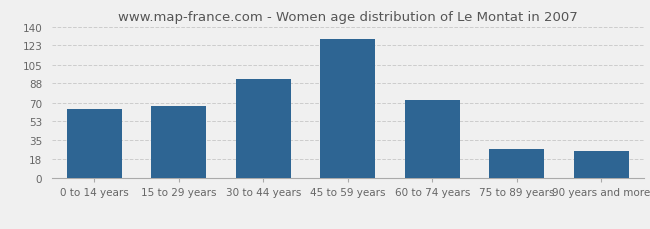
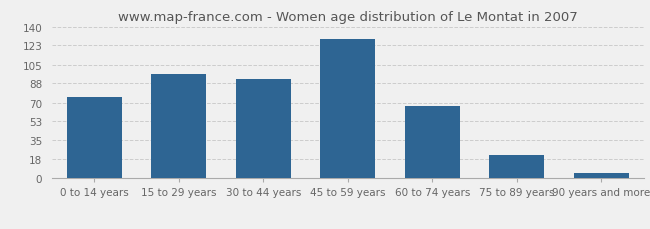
0 to 14 years: 64 -> 75
15 to 29 years: 67 -> 96
60 to 74 years: 72 -> 67
75 to 89 years: 27 -> 22
90 years and more: 25 -> 5
